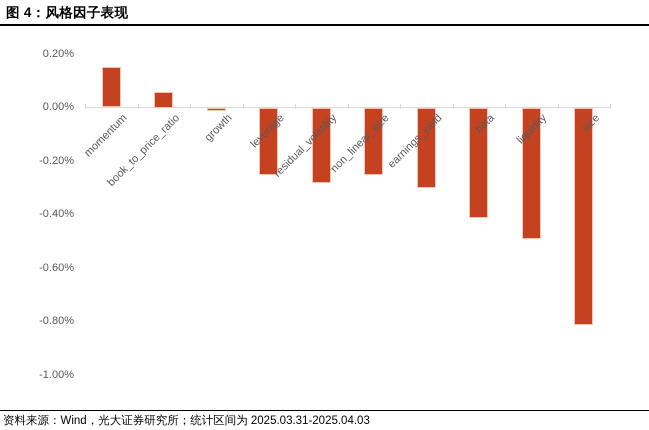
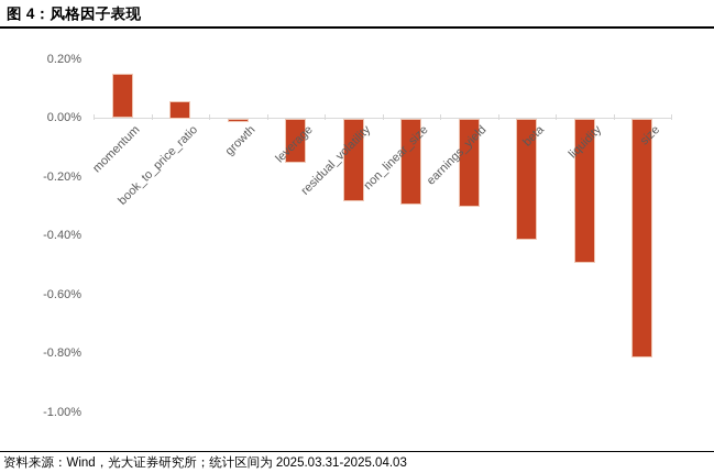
leverage: -0.25% -> -0.15%
non_linear_size: -0.25% -> -0.29%
